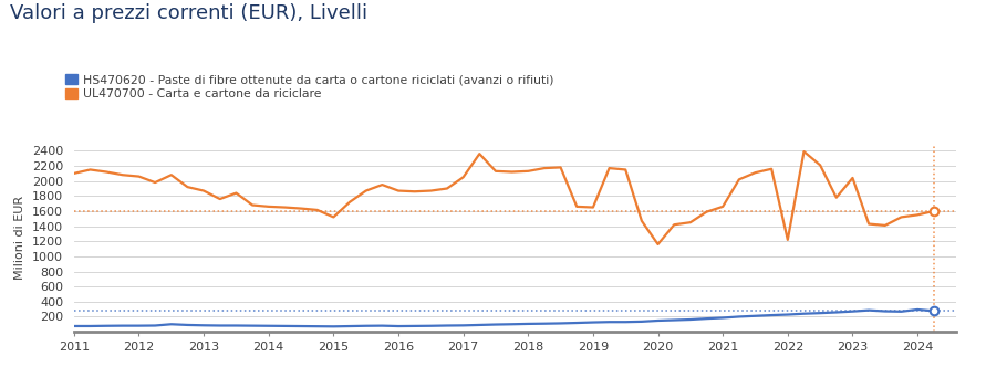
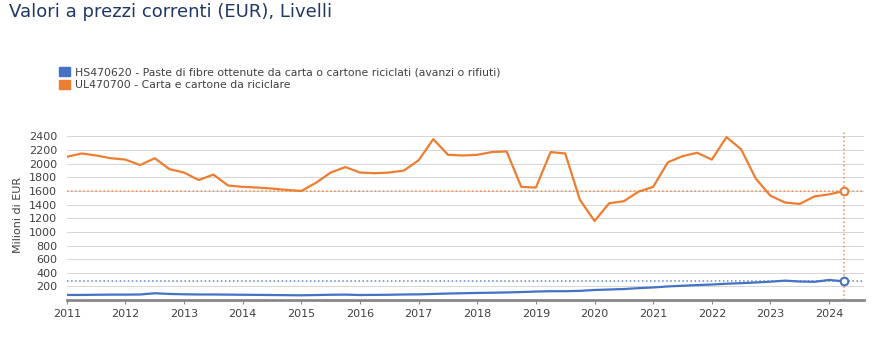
UL470700 - Carta e cartone da riciclare/2015: 1520 -> 1600
UL470700 - Carta e cartone da riciclare/2022: 1220 -> 2060
UL470700 - Carta e cartone da riciclare/2023: 2040 -> 1530
